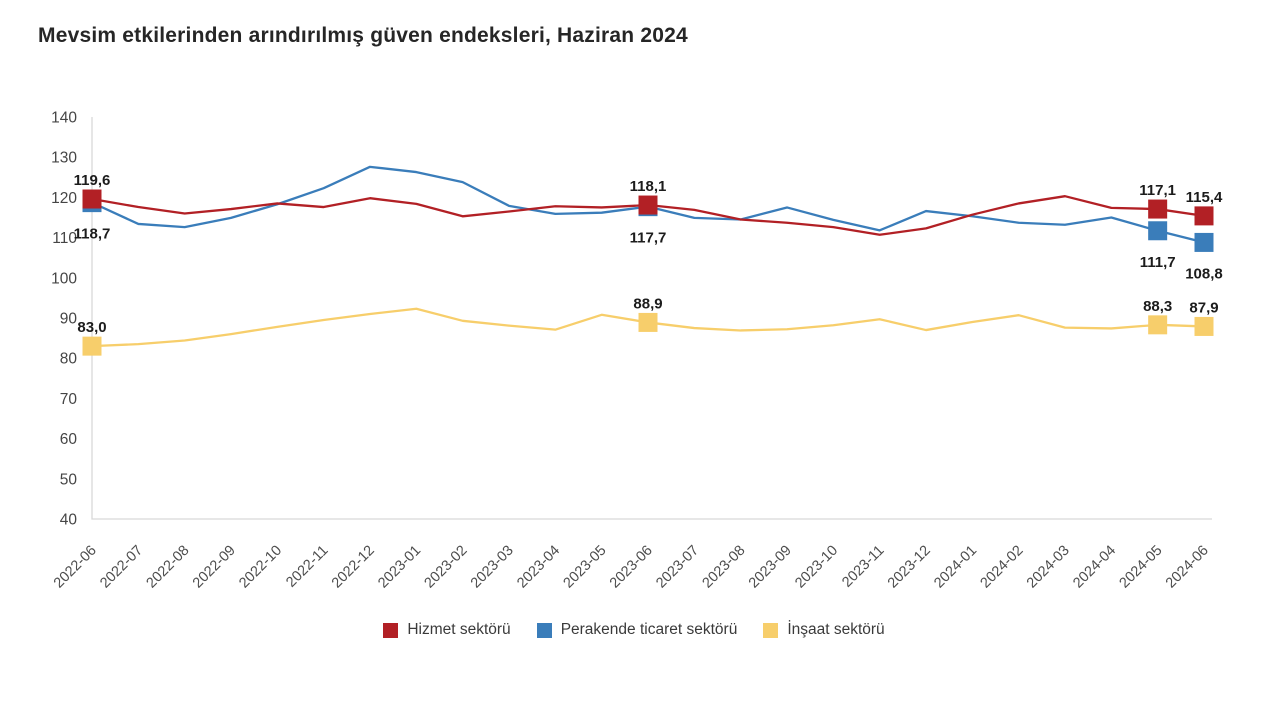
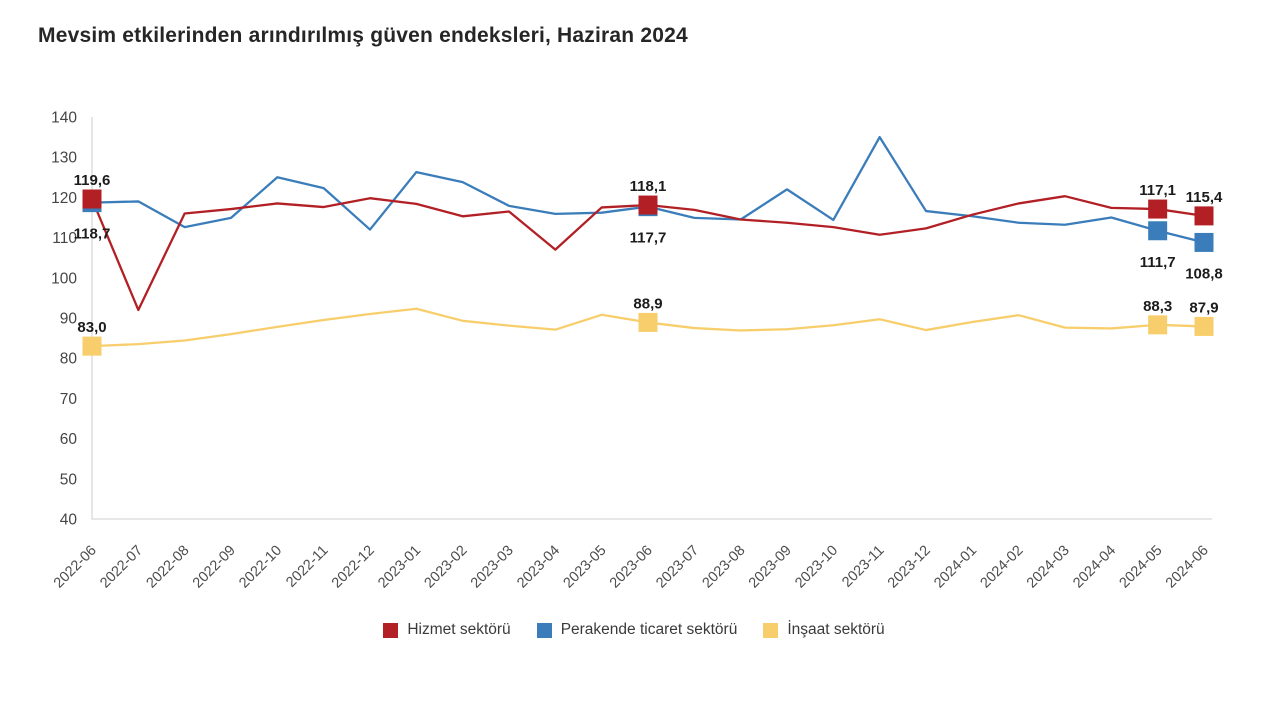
Hizmet sektörü/2022-07: 118 -> 92
Perakende ticaret sektörü/2022-07: 113 -> 119
Perakende ticaret sektörü/2022-10: 118 -> 125
Perakende ticaret sektörü/2022-12: 128 -> 112
Hizmet sektörü/2023-04: 118 -> 107
Perakende ticaret sektörü/2023-09: 118 -> 122
Perakende ticaret sektörü/2023-11: 112 -> 135
